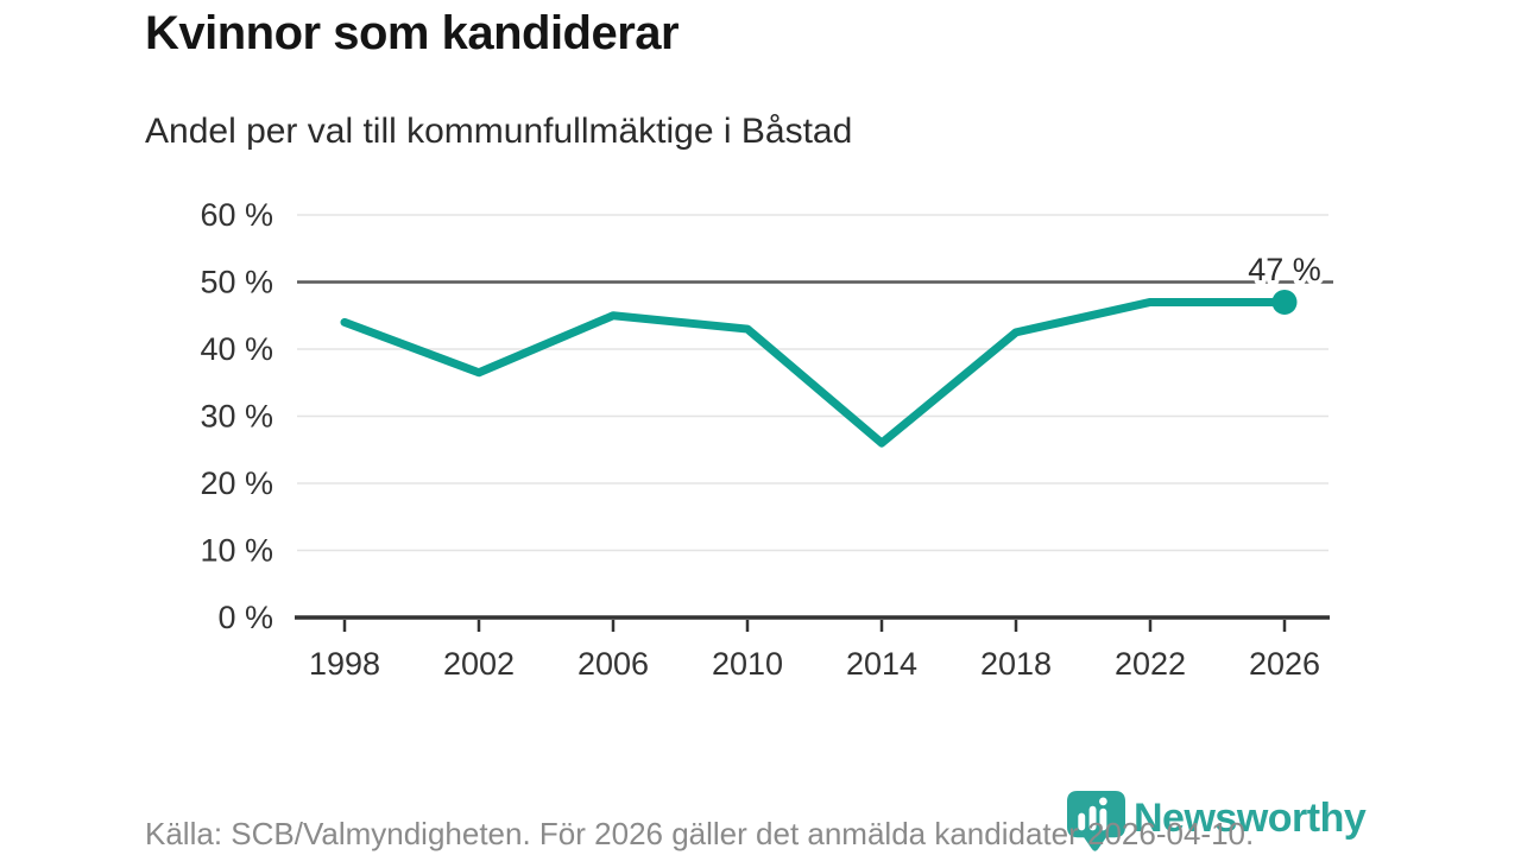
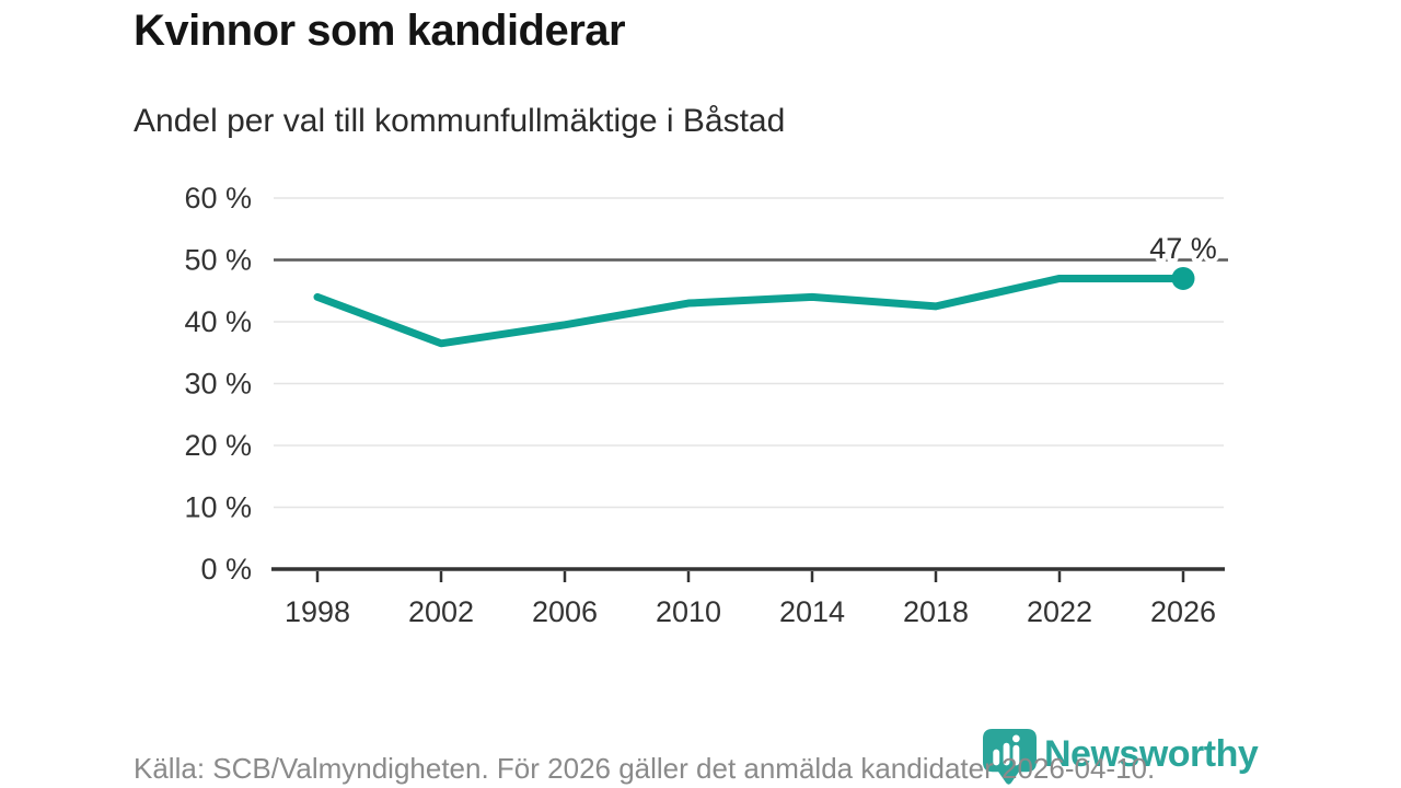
2006: 45% -> 40%
2014: 26% -> 44%
